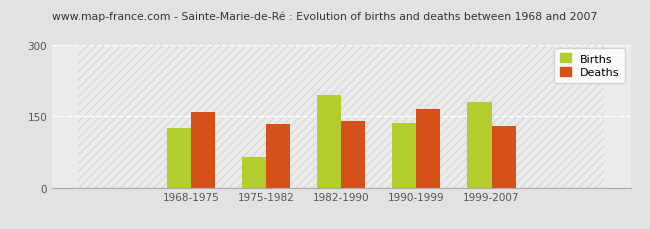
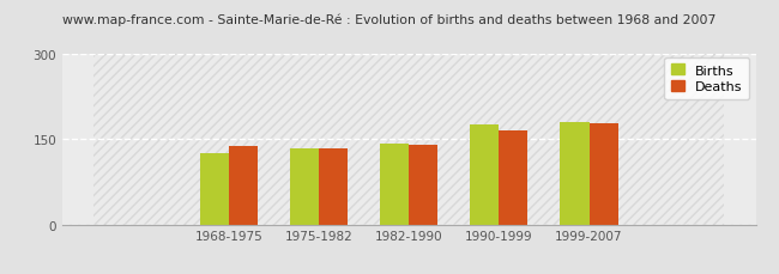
Deaths/1968-1975: 160 -> 138
Births/1975-1982: 65 -> 133
Births/1982-1990: 195 -> 143
Births/1990-1999: 135 -> 175
Deaths/1999-2007: 130 -> 179
